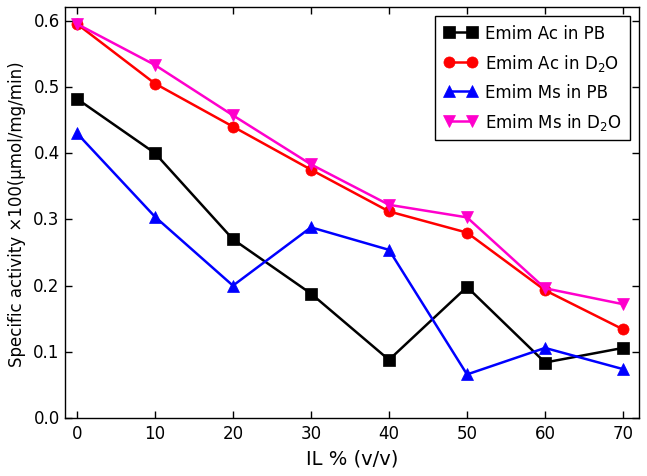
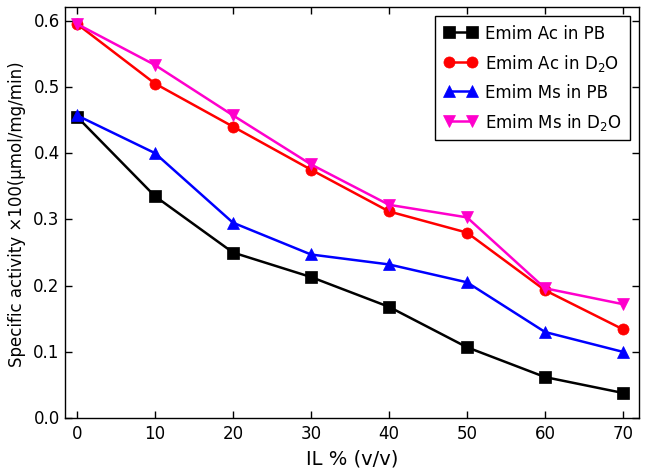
Emim Ac in PB/0: 0.482 -> 0.455
Emim Ms in PB/0: 0.430 -> 0.457
Emim Ac in PB/10: 0.400 -> 0.335
Emim Ms in PB/10: 0.304 -> 0.400
Emim Ac in PB/20: 0.270 -> 0.250
Emim Ms in PB/20: 0.200 -> 0.295
Emim Ac in PB/30: 0.188 -> 0.213
Emim Ms in PB/30: 0.288 -> 0.247
Emim Ac in PB/40: 0.088 -> 0.168
Emim Ms in PB/40: 0.254 -> 0.232
Emim Ac in PB/50: 0.198 -> 0.107
Emim Ms in PB/50: 0.066 -> 0.205
Emim Ac in PB/60: 0.084 -> 0.062
Emim Ms in PB/60: 0.106 -> 0.130
Emim Ac in PB/70: 0.106 -> 0.038
Emim Ms in PB/70: 0.074 -> 0.100
